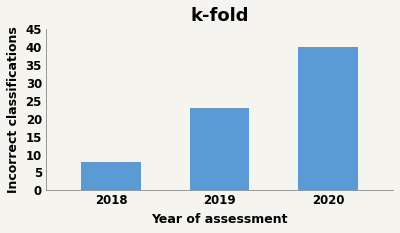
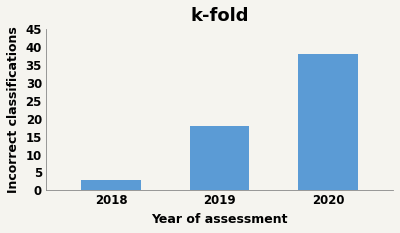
2018: 8 -> 3
2019: 23 -> 18
2020: 40 -> 38
